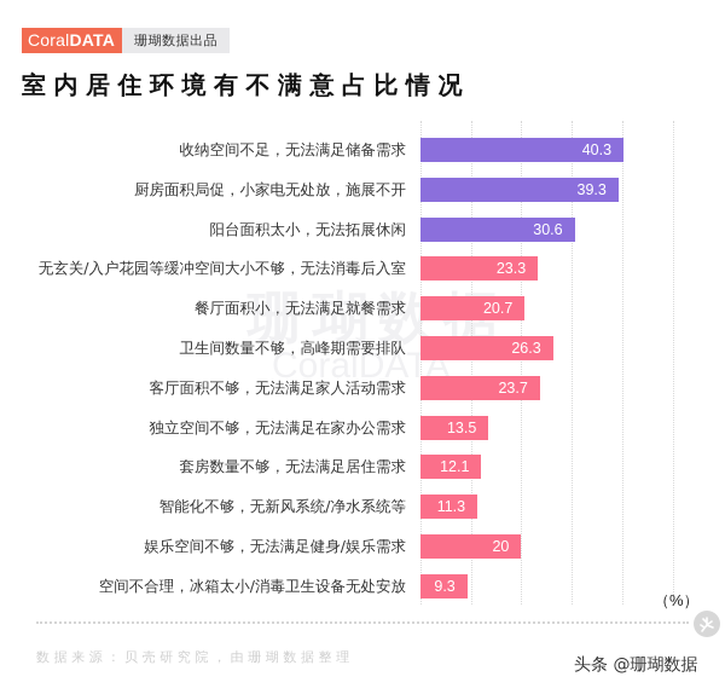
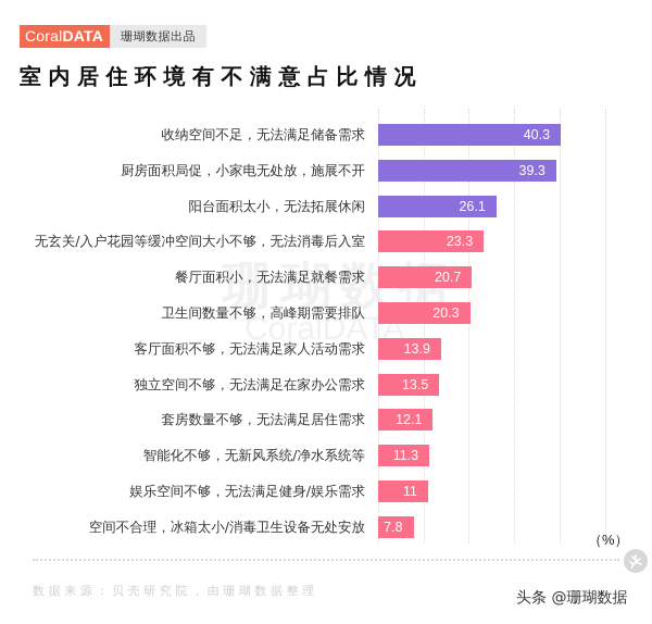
阳台面积太小，无法拓展休闲: 30.6 -> 26.1
卫生间数量不够，高峰期需要排队: 26.3 -> 20.3
客厅面积不够，无法满足家人活动需求: 23.7 -> 13.9
娱乐空间不够，无法满足健身/娱乐需求: 20 -> 11
空间不合理，冰箱太小/消毒卫生设备无处安放: 9.3 -> 7.8
